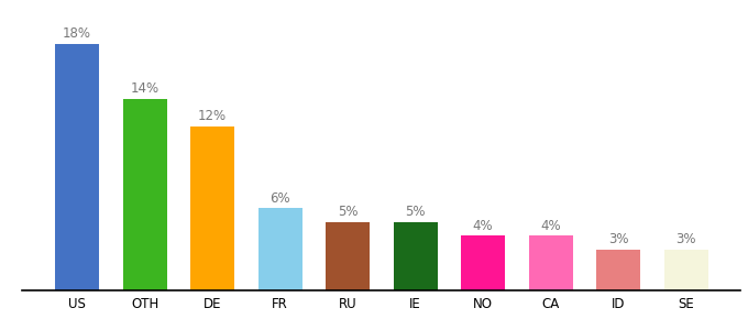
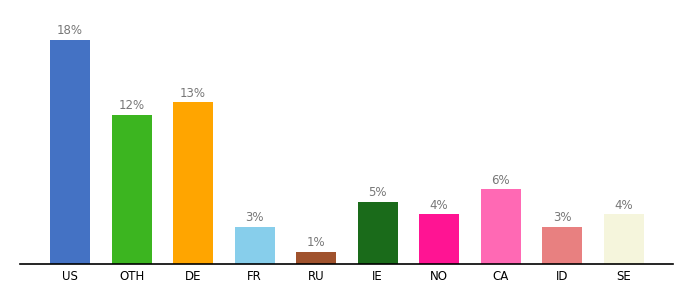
OTH: 14% -> 12%
DE: 12% -> 13%
FR: 6% -> 3%
RU: 5% -> 1%
CA: 4% -> 6%
SE: 3% -> 4%
